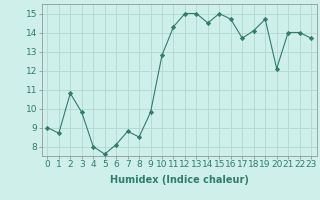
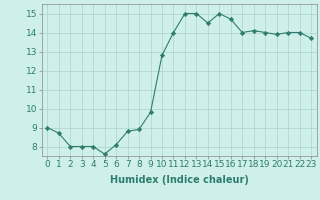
2: 10.8 -> 8.0
3: 9.8 -> 8.0
8: 8.5 -> 8.9
11: 14.3 -> 14.0
17: 13.7 -> 14.0
19: 14.7 -> 14.0
20: 12.1 -> 13.9
